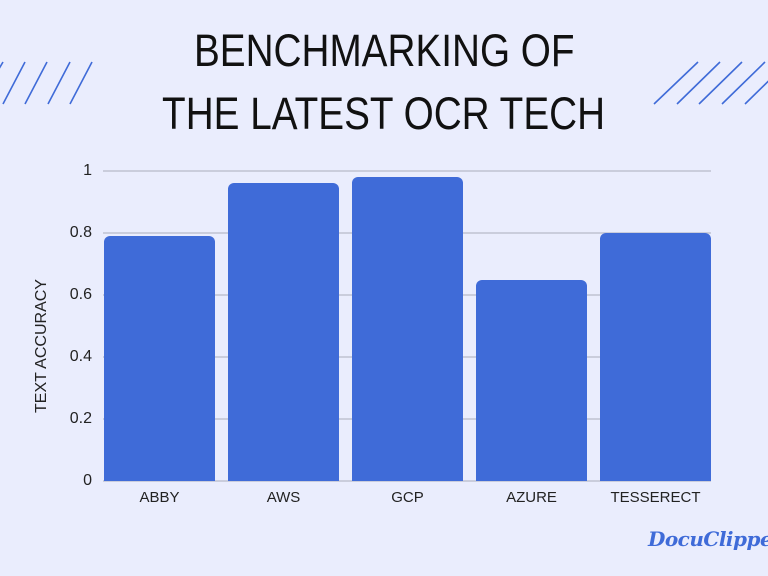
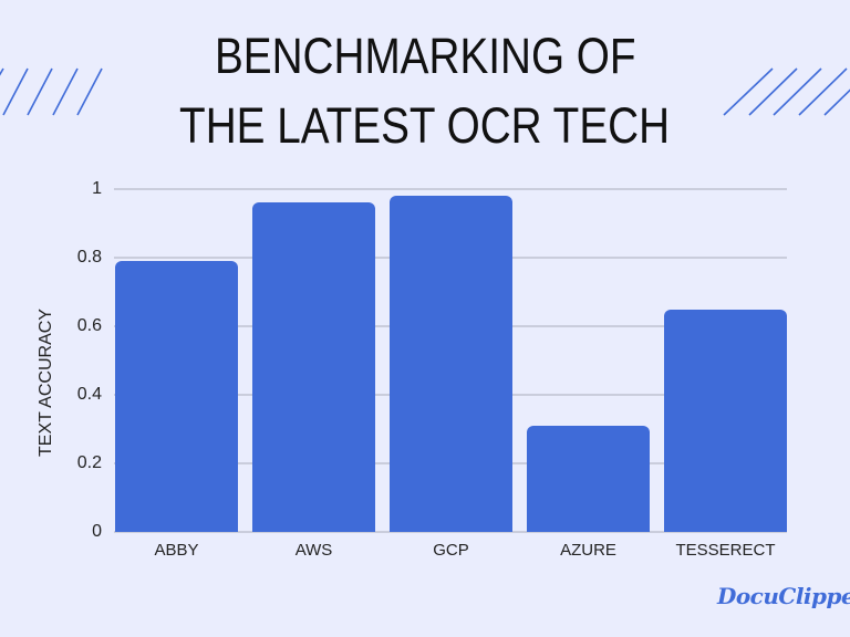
AZURE: 0.65 -> 0.31
TESSERECT: 0.80 -> 0.65
